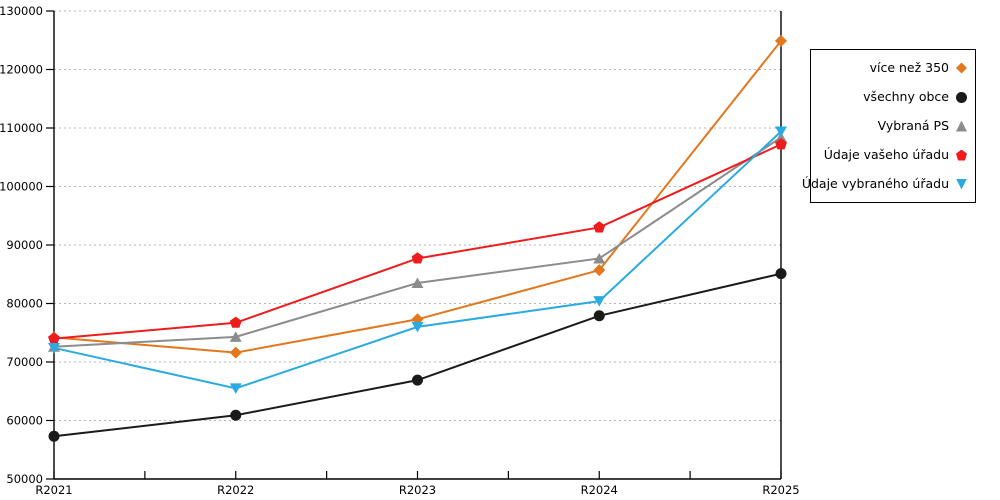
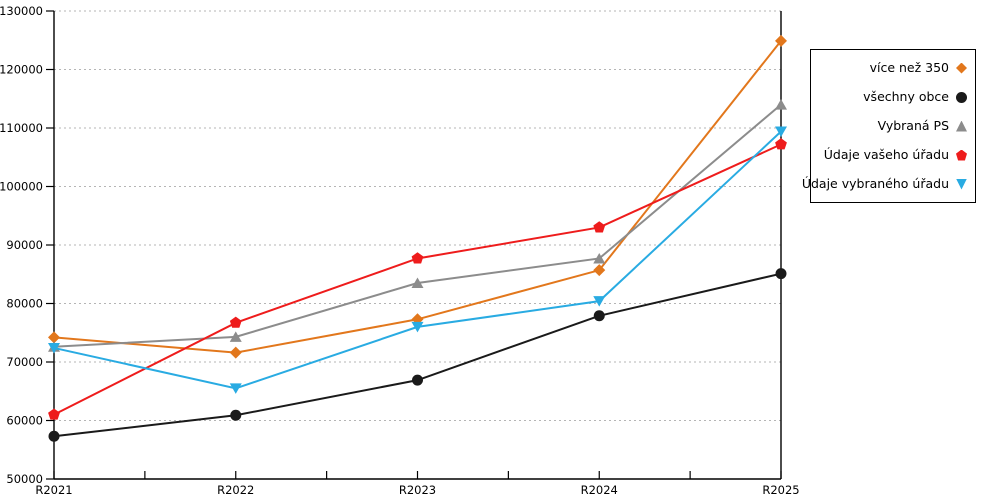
Údaje vašeho úřadu/R2021: 74000 -> 61000
Vybraná PS/R2025: 108000 -> 114000
